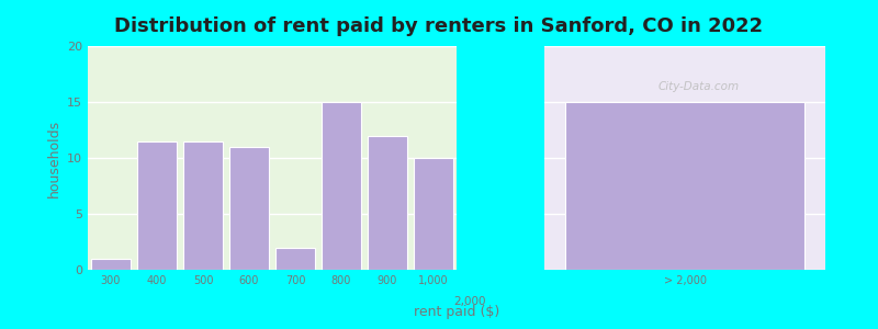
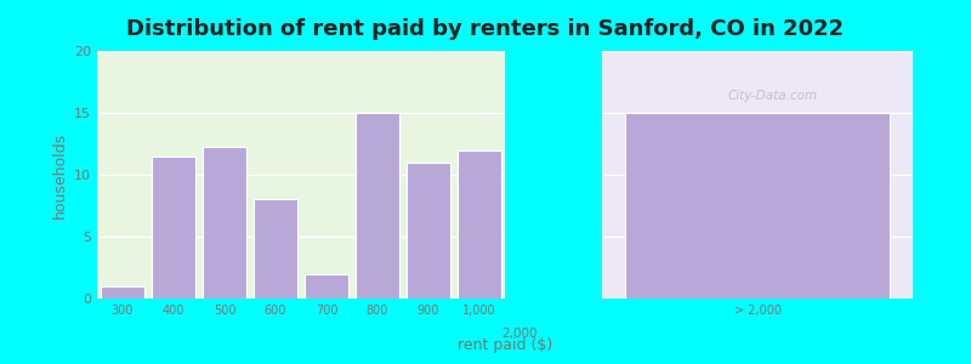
500: 11.5 -> 12.3
600: 11.0 -> 8.0
900: 12.0 -> 11.0
1,000: 10.0 -> 12.0
